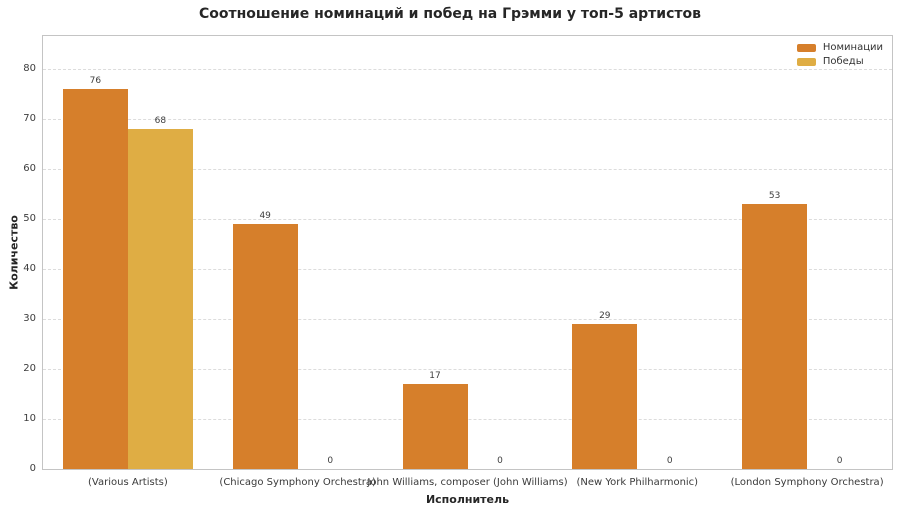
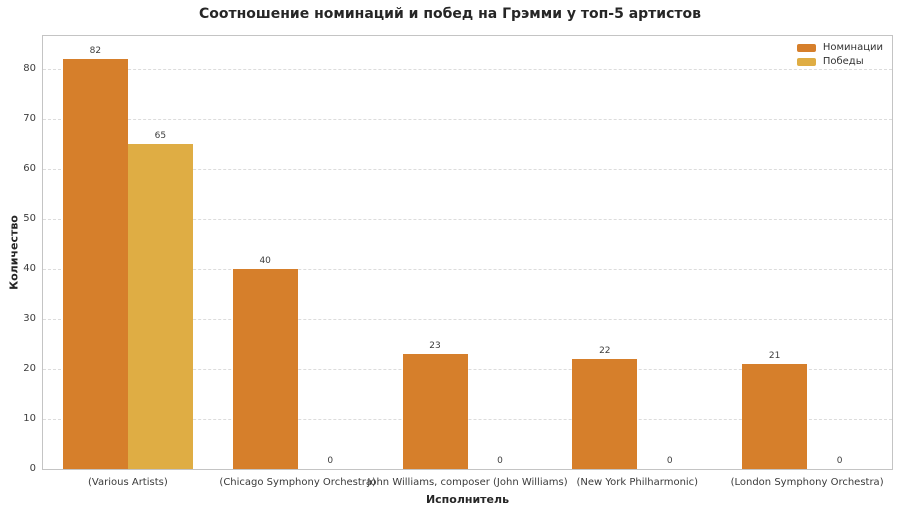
Номинации/(Various Artists): 76 -> 82
Победы/(Various Artists): 68 -> 65
Номинации/(Chicago Symphony Orchestra): 49 -> 40
Номинации/John Williams, composer (John Williams): 17 -> 23
Номинации/(New York Philharmonic): 29 -> 22
Номинации/(London Symphony Orchestra): 53 -> 21
